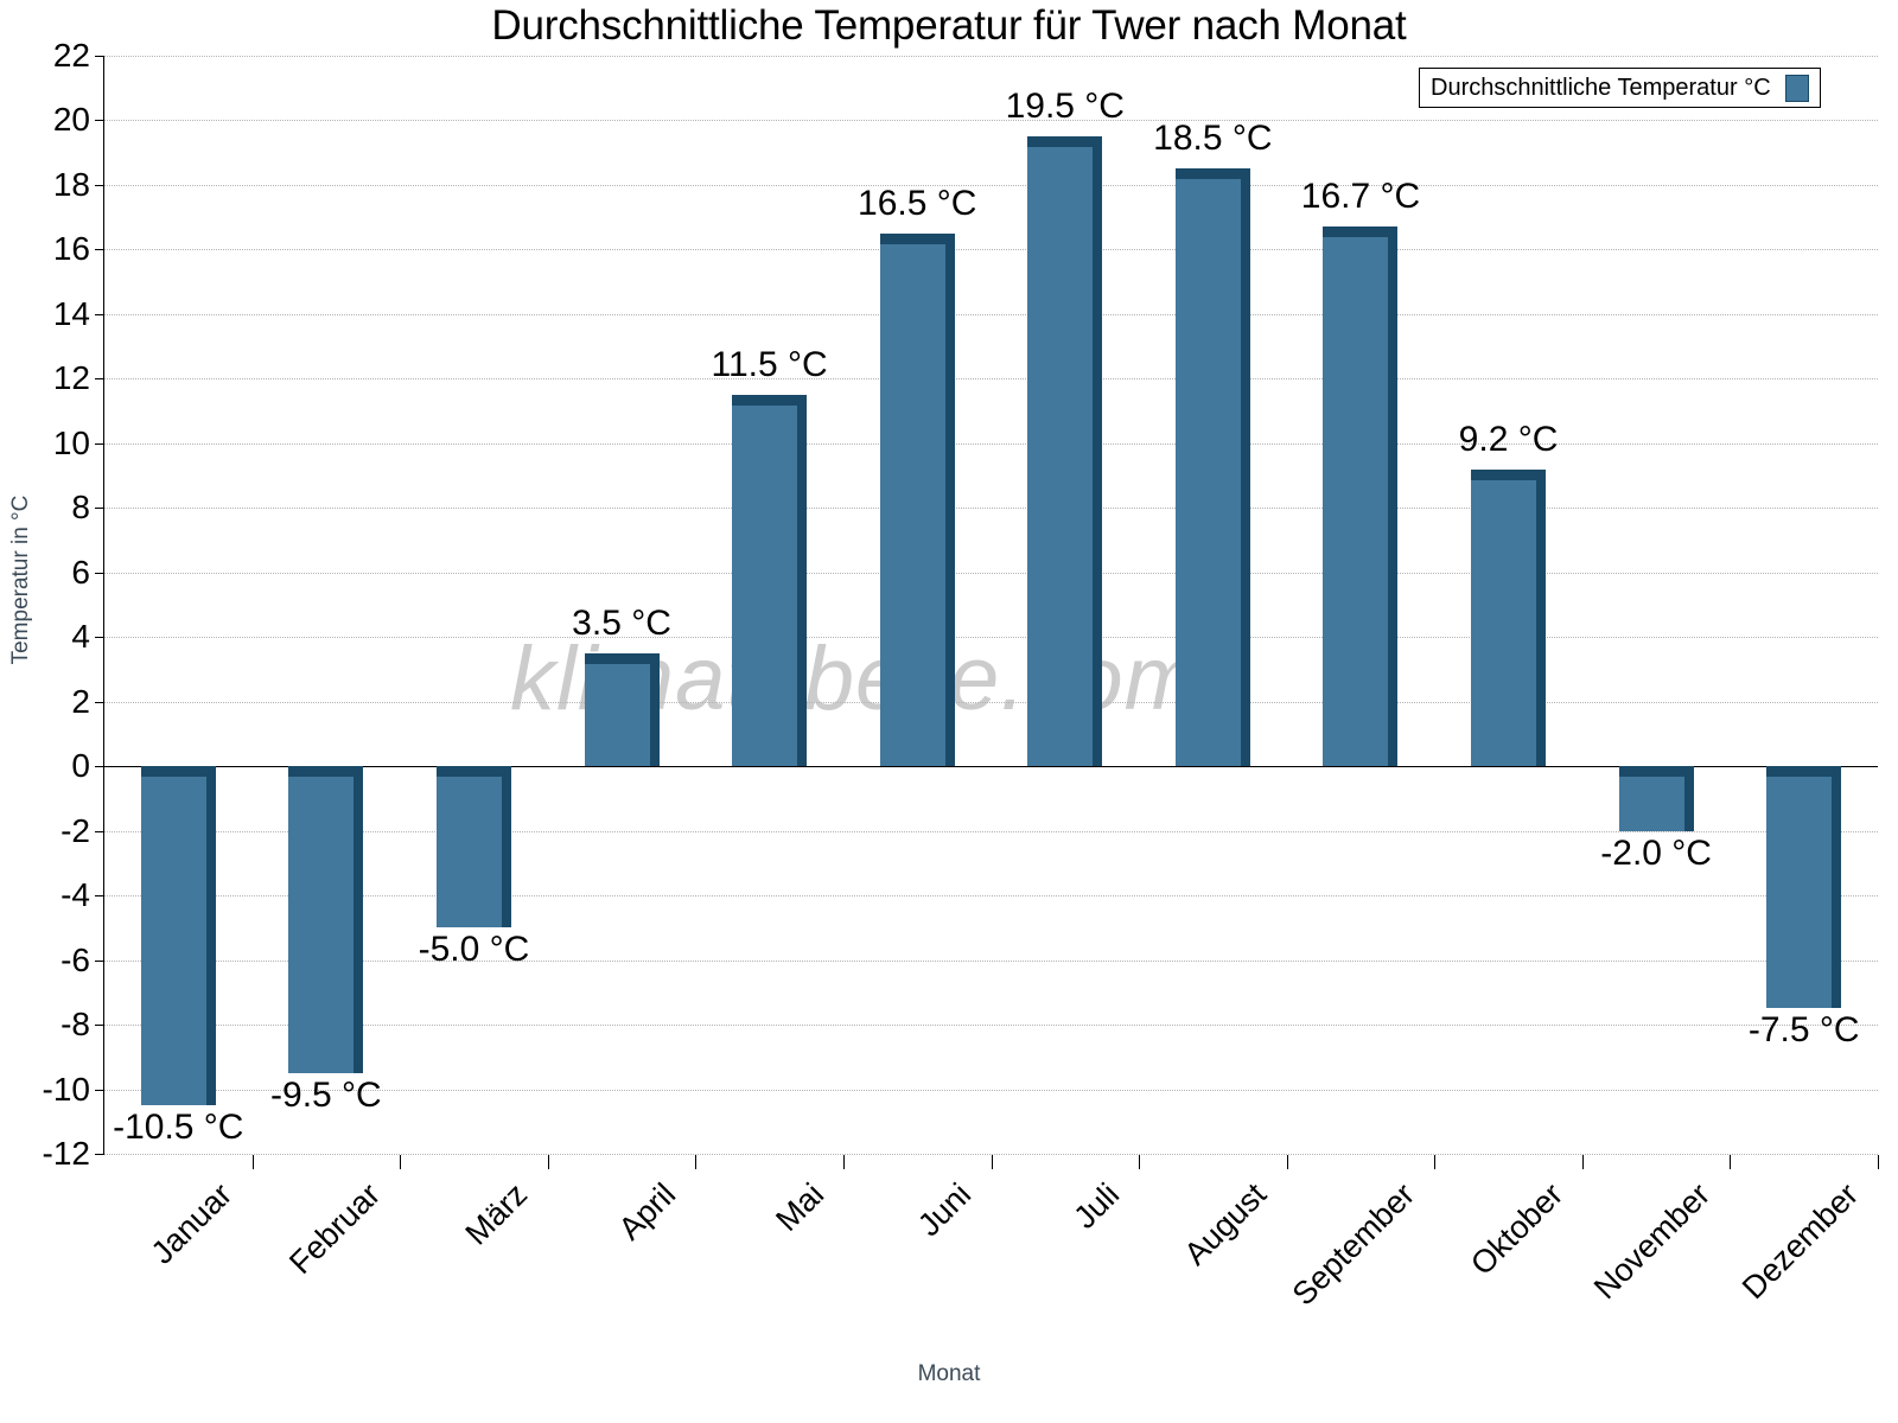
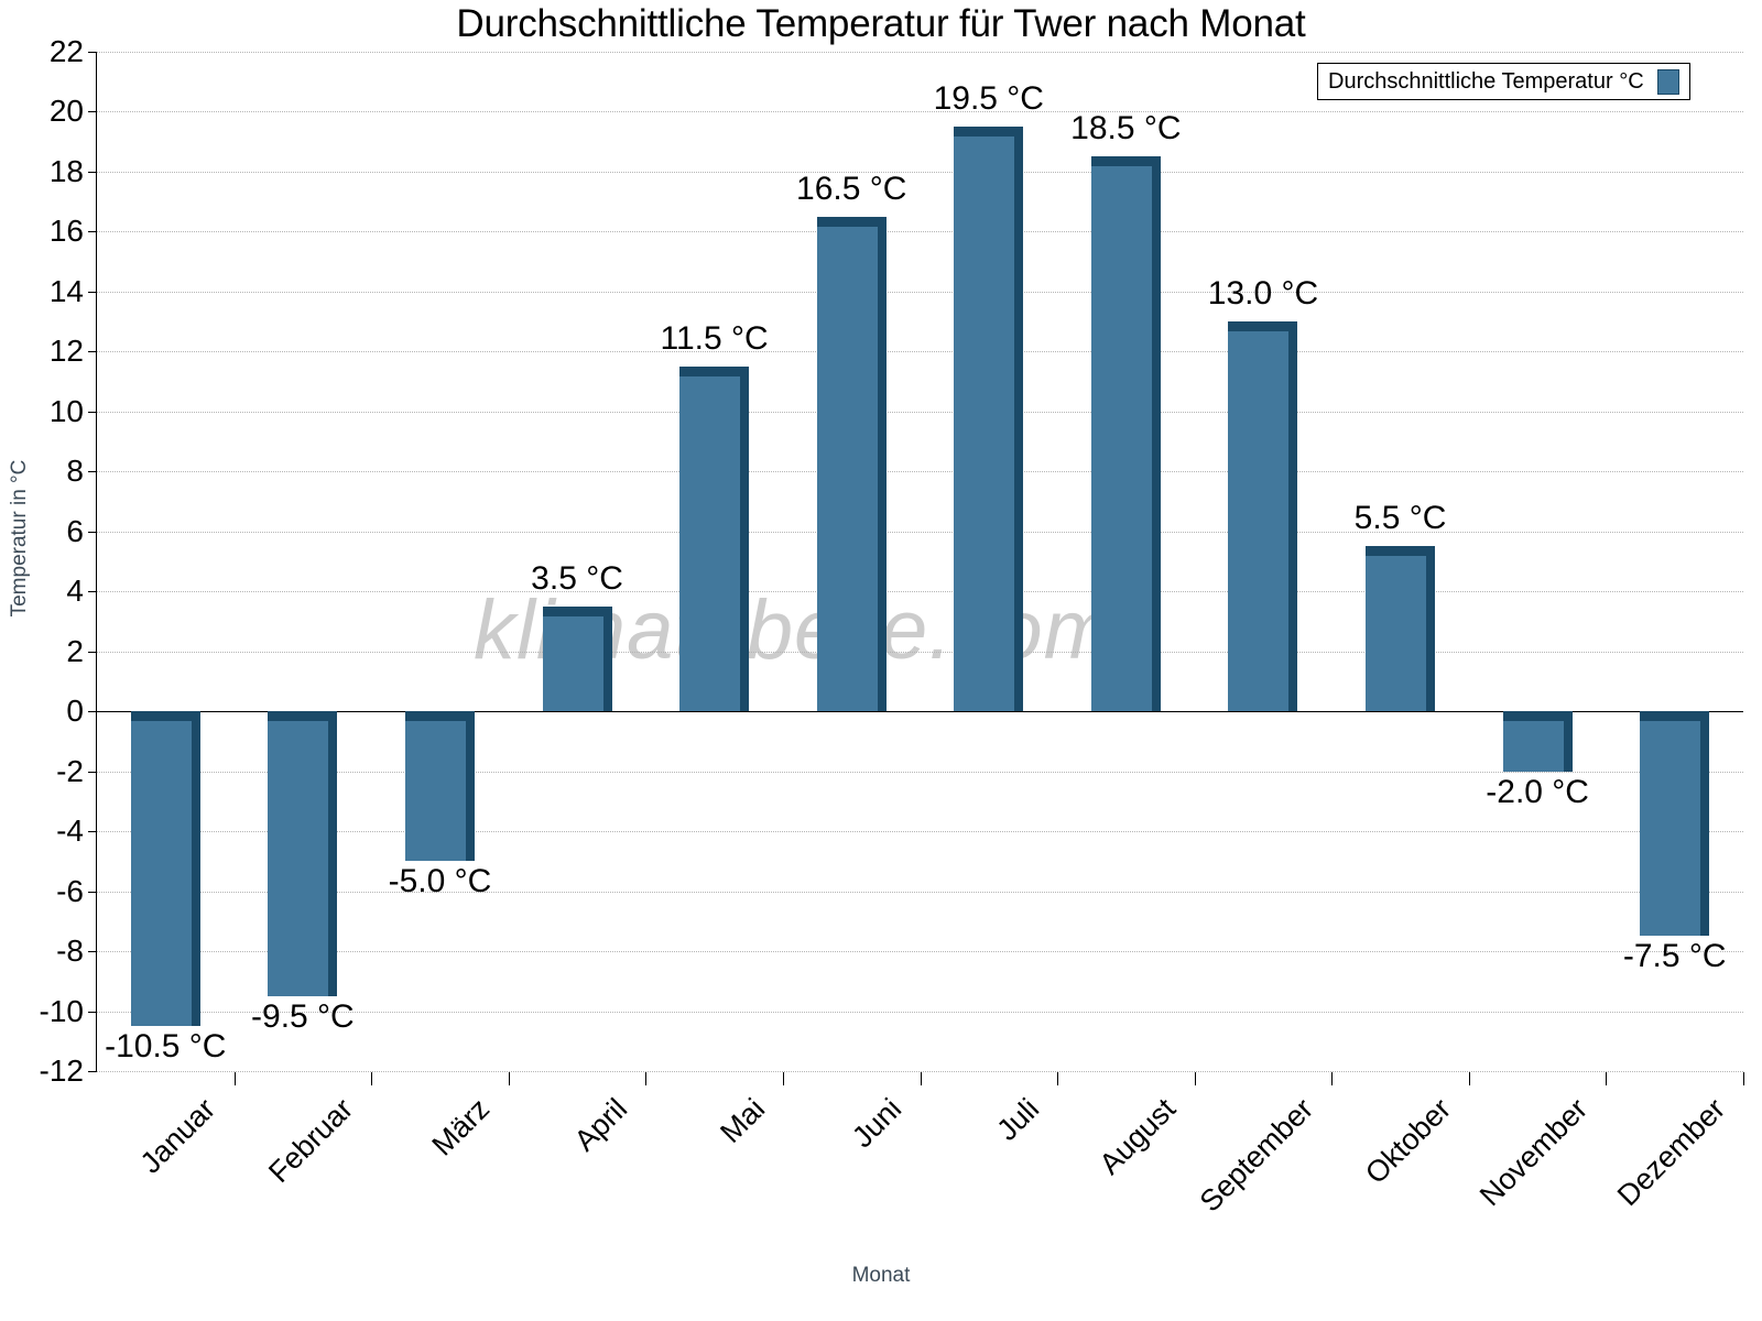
September: 16.7 -> 13.0
Oktober: 9.2 -> 5.5
